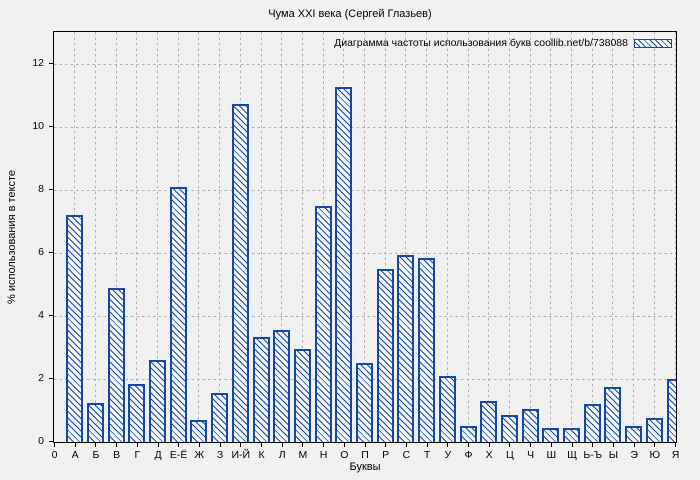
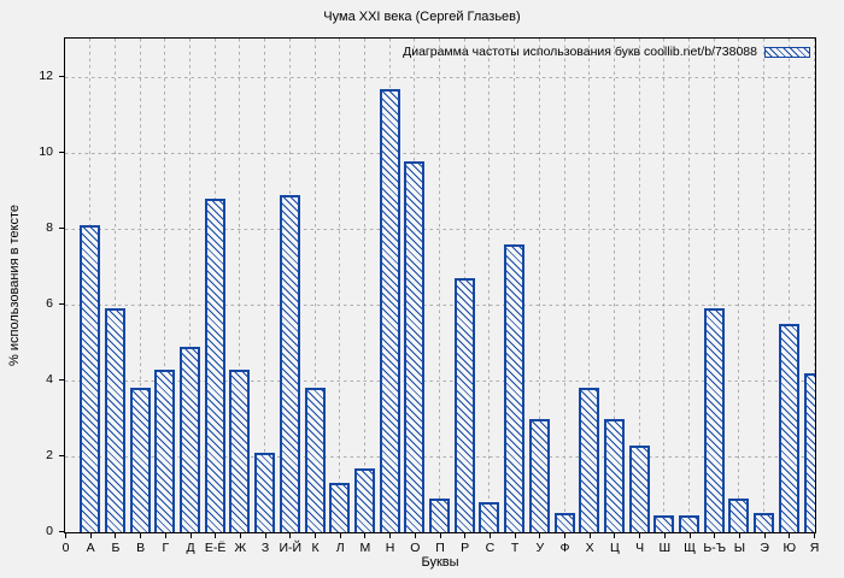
А: 7.2 -> 8.1
Б: 1.2 -> 5.9
В: 4.9 -> 3.8
Г: 1.9 -> 4.3
Д: 2.6 -> 4.9
Е-Ё: 8.1 -> 8.8
Ж: 0.7 -> 4.3
З: 1.6 -> 2.1
И-Й: 10.8 -> 8.9
К: 3.4 -> 3.8
Л: 3.5 -> 1.3
М: 3.0 -> 1.7
Н: 7.5 -> 11.7
О: 11.3 -> 9.8
П: 2.5 -> 0.9
Р: 5.5 -> 6.7
С: 6.0 -> 0.8
Т: 5.8 -> 7.6
У: 2.1 -> 3.0
Х: 1.3 -> 3.8
Ц: 0.8 -> 3.0
Ч: 1.1 -> 2.3
Ь-Ъ: 1.2 -> 5.9
Ы: 1.8 -> 0.9
Ю: 0.8 -> 5.5
Я: 2.0 -> 4.2
